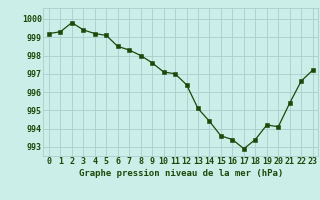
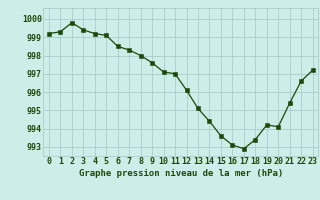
12: 996.4 -> 996.1
16: 993.4 -> 993.1
